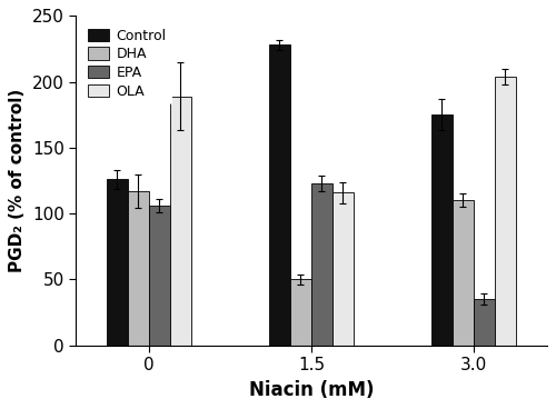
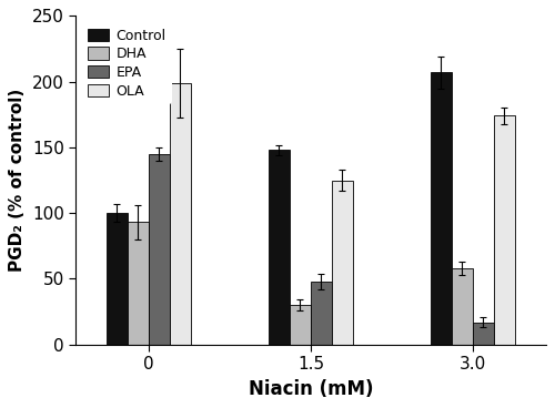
Control/0: 126 -> 100
DHA/0: 117 -> 93
EPA/0: 106 -> 145
OLA/0: 189 -> 199
Control/1.5: 228 -> 148
DHA/1.5: 50 -> 30
EPA/1.5: 123 -> 48
OLA/1.5: 116 -> 125
Control/3.0: 175 -> 207
DHA/3.0: 110 -> 58
EPA/3.0: 35 -> 17
OLA/3.0: 204 -> 174
